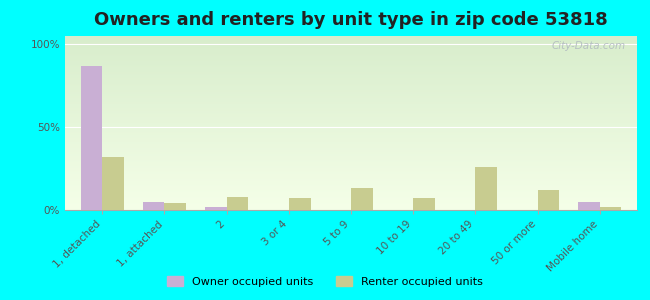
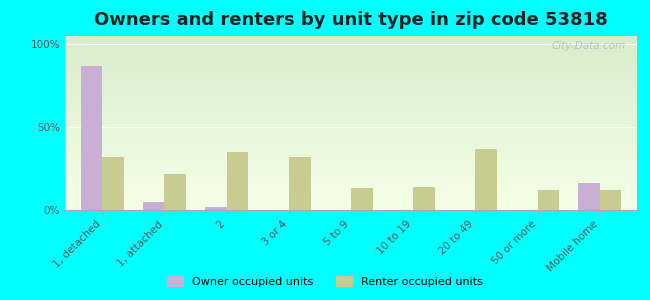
Renter occupied units/1, attached: 4% -> 22%
Renter occupied units/2: 8% -> 35%
Renter occupied units/3 or 4: 7% -> 32%
Renter occupied units/10 to 19: 7% -> 14%
Renter occupied units/20 to 49: 26% -> 37%
Owner occupied units/Mobile home: 5% -> 16%
Renter occupied units/Mobile home: 2% -> 12%
